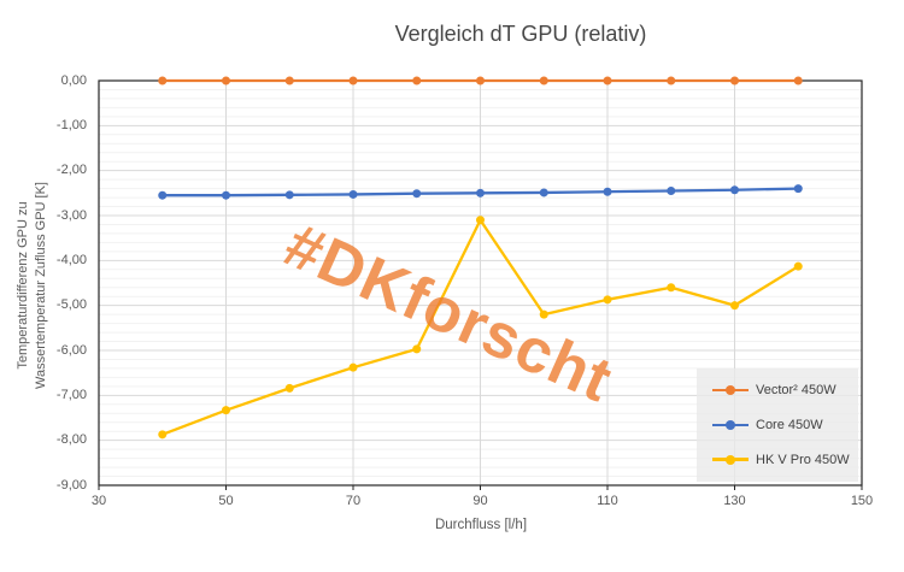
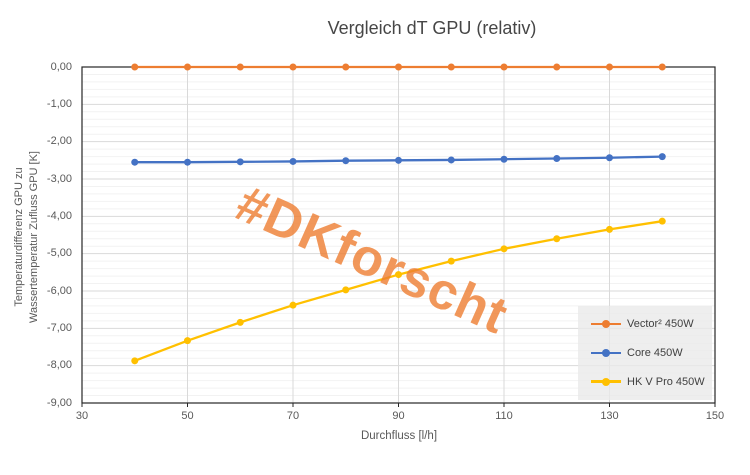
HK V Pro 450W/90: -3,1 -> -5,6
HK V Pro 450W/130: -5,0 -> -4,3
